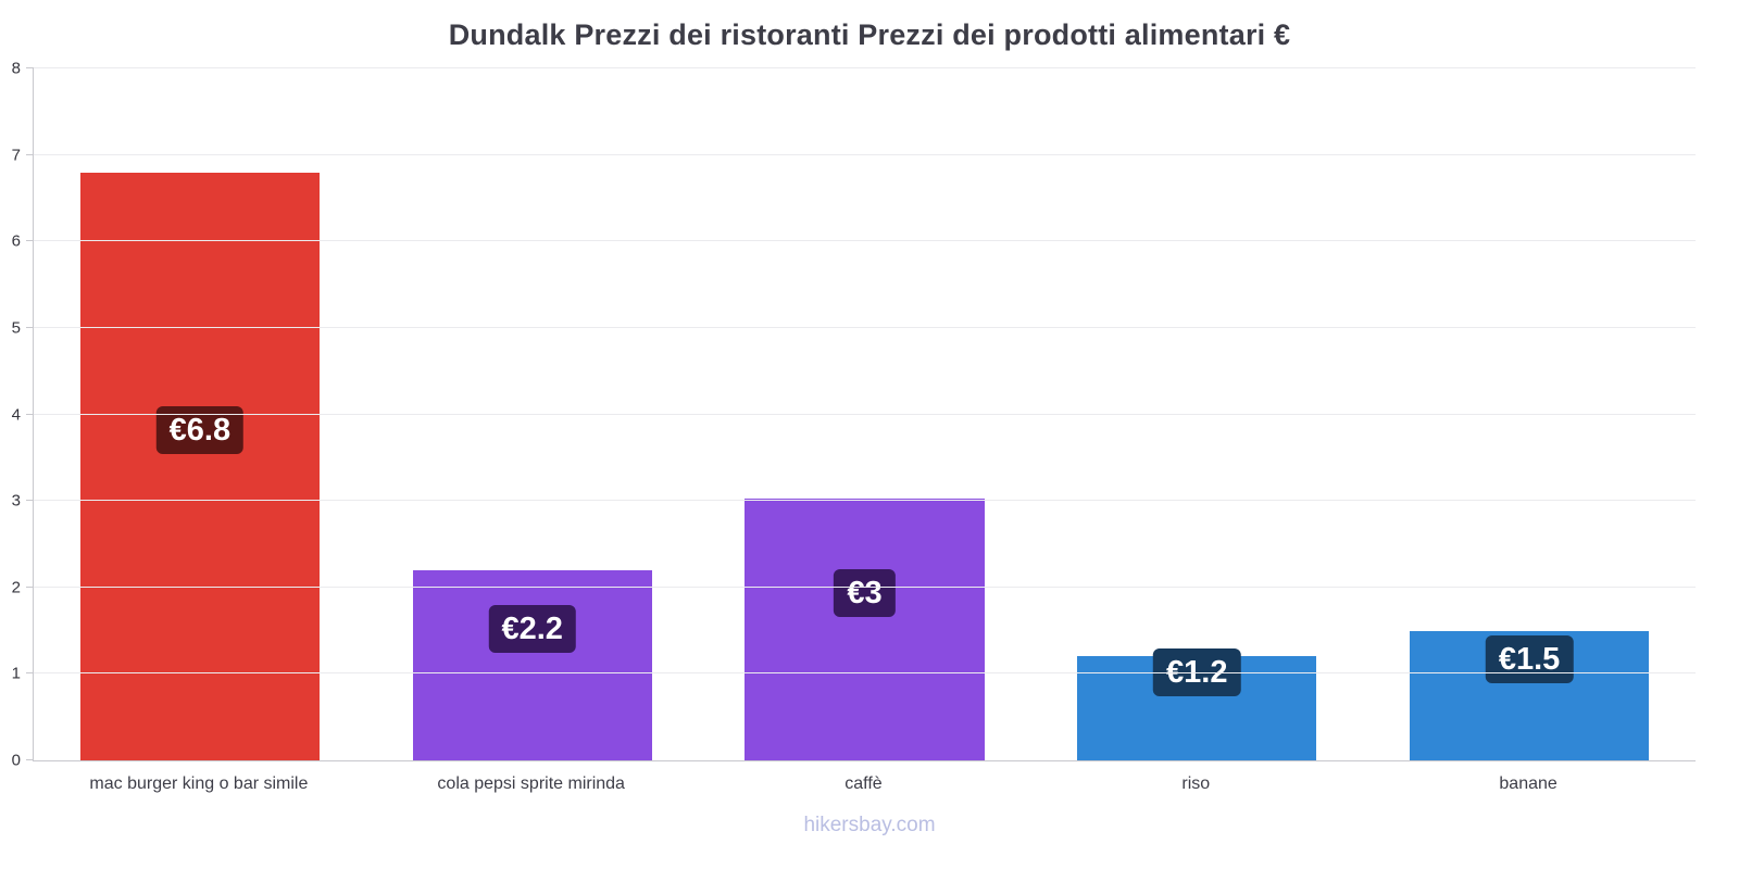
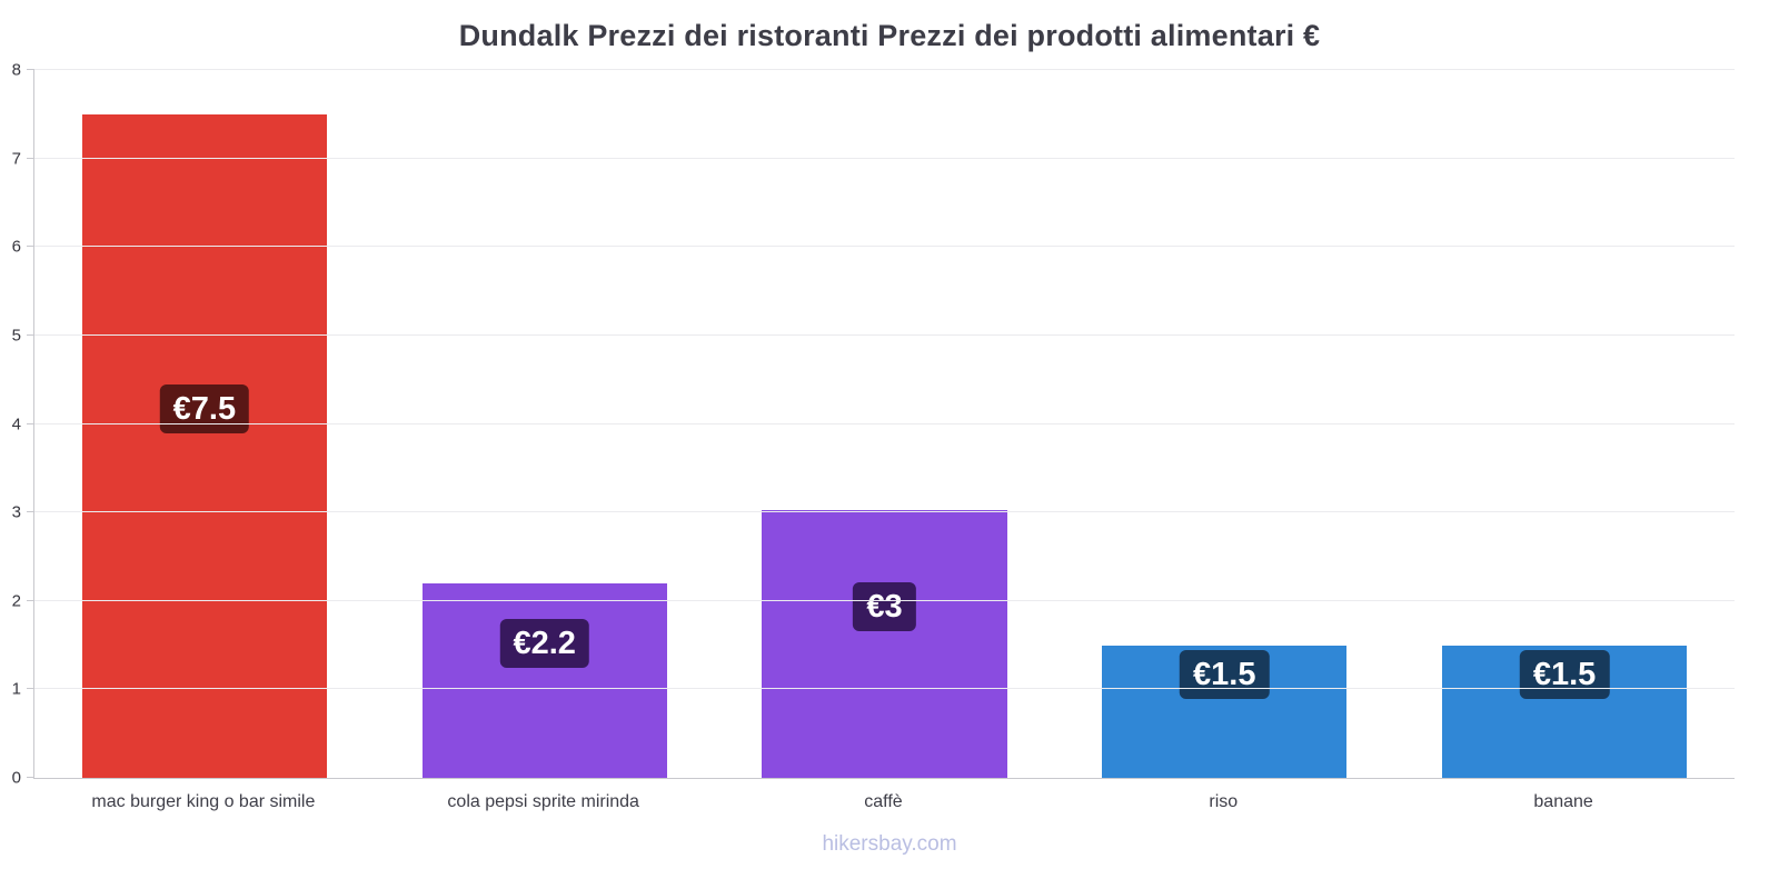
mac burger king o bar simile: €6.8 -> €7.5
riso: €1.2 -> €1.5
